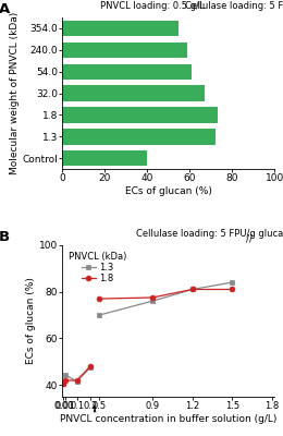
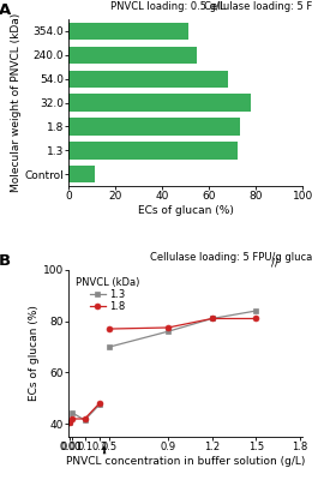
354.0: 55 -> 51
240.0: 59 -> 55
54.0: 61 -> 68
32.0: 67 -> 78
Control: 40 -> 11
